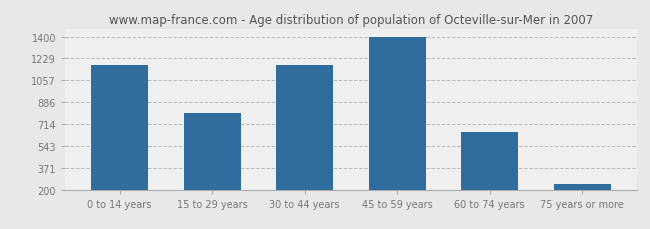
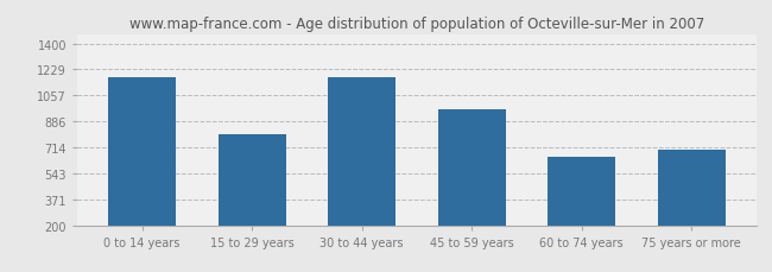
45 to 59 years: 1400 -> 970
75 years or more: 240 -> 700
